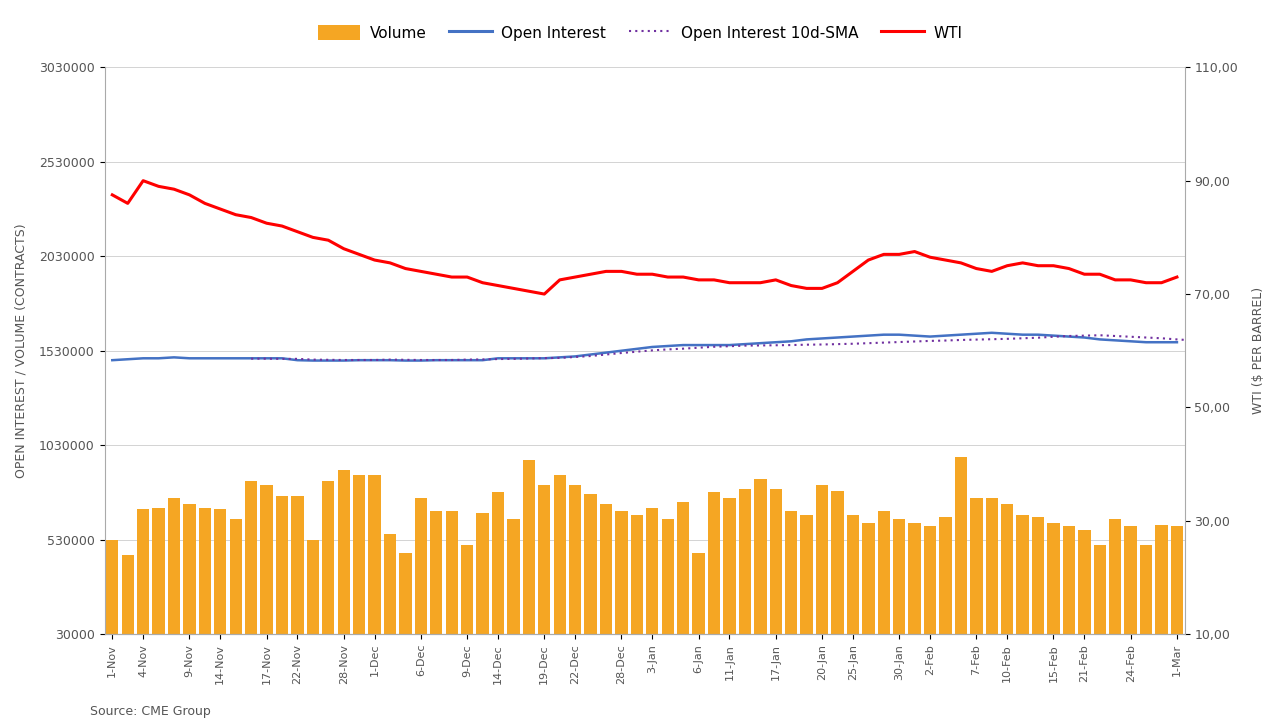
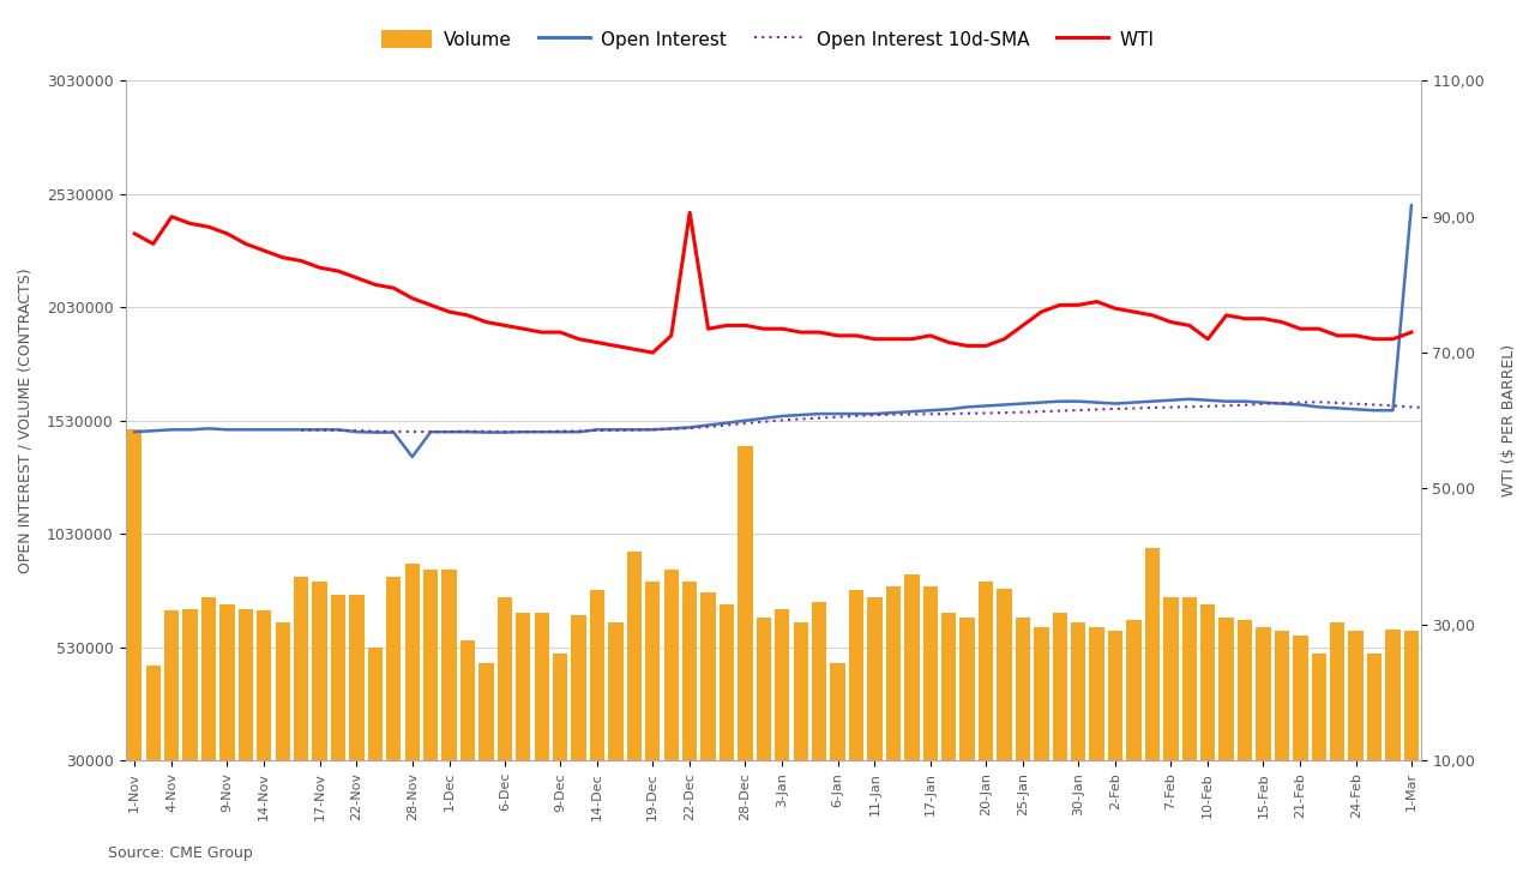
Volume/1-Nov: 530000 -> 1490000
Open Interest/28-Nov: 1480000 -> 1370000
WTI/22-Dec: 73,0 -> 90,6
Volume/28-Dec: 680000 -> 1420000
WTI/10-Feb: 75,0 -> 72,0
Open Interest/1-Mar: 1580000 -> 2480000
